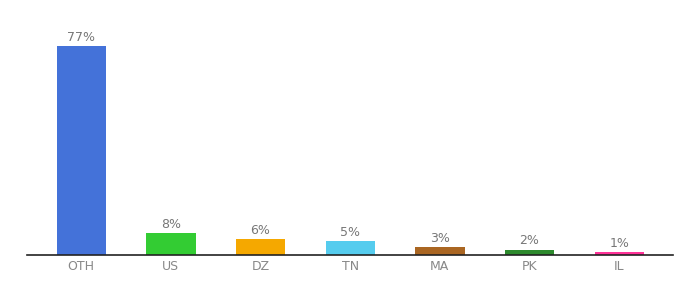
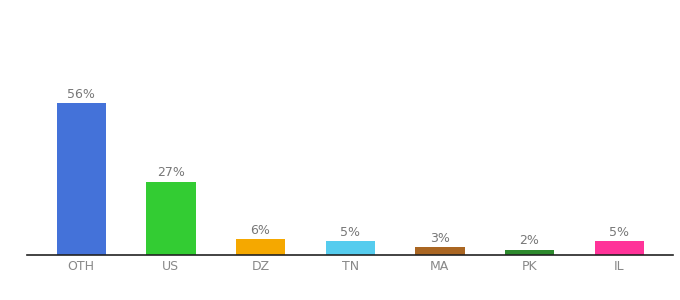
OTH: 77% -> 56%
US: 8% -> 27%
IL: 1% -> 5%
